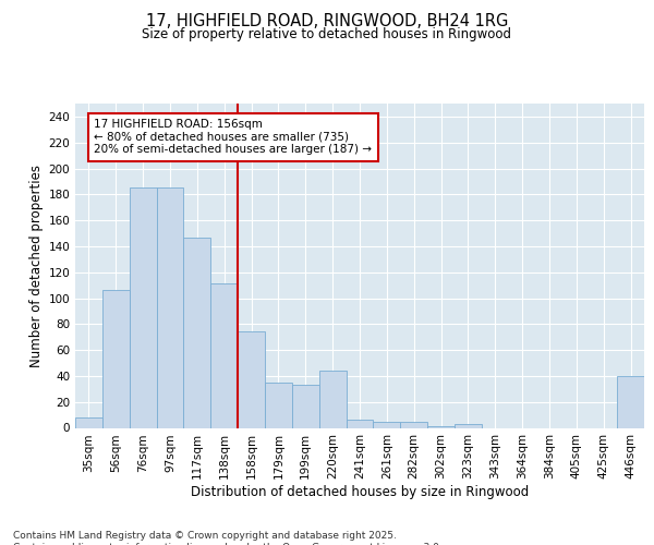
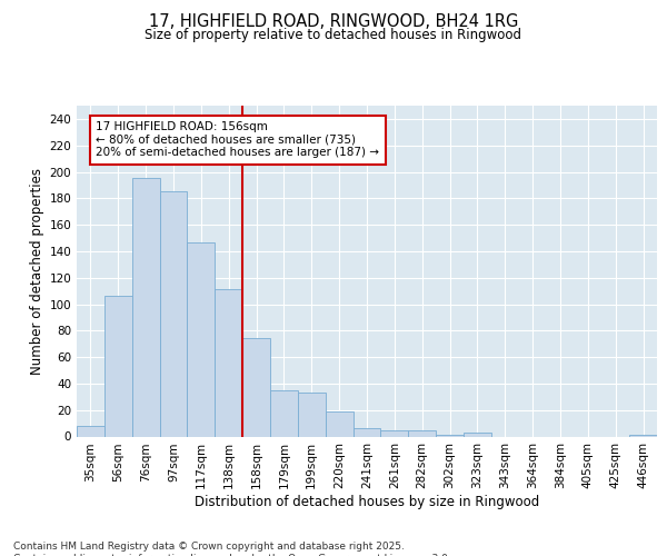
76sqm: 185 -> 195
220sqm: 44 -> 19
446sqm: 40 -> 1
